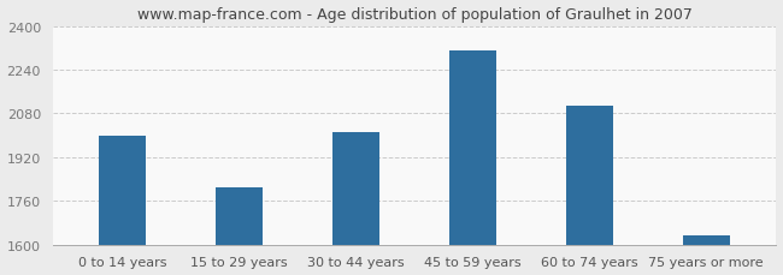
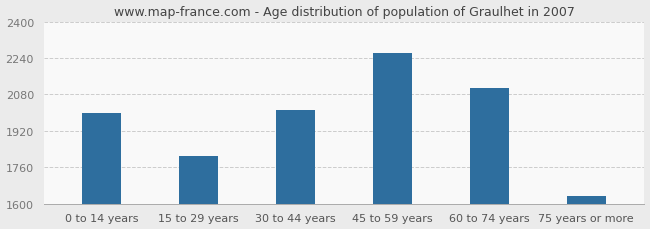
45 to 59 years: 2310 -> 2260
